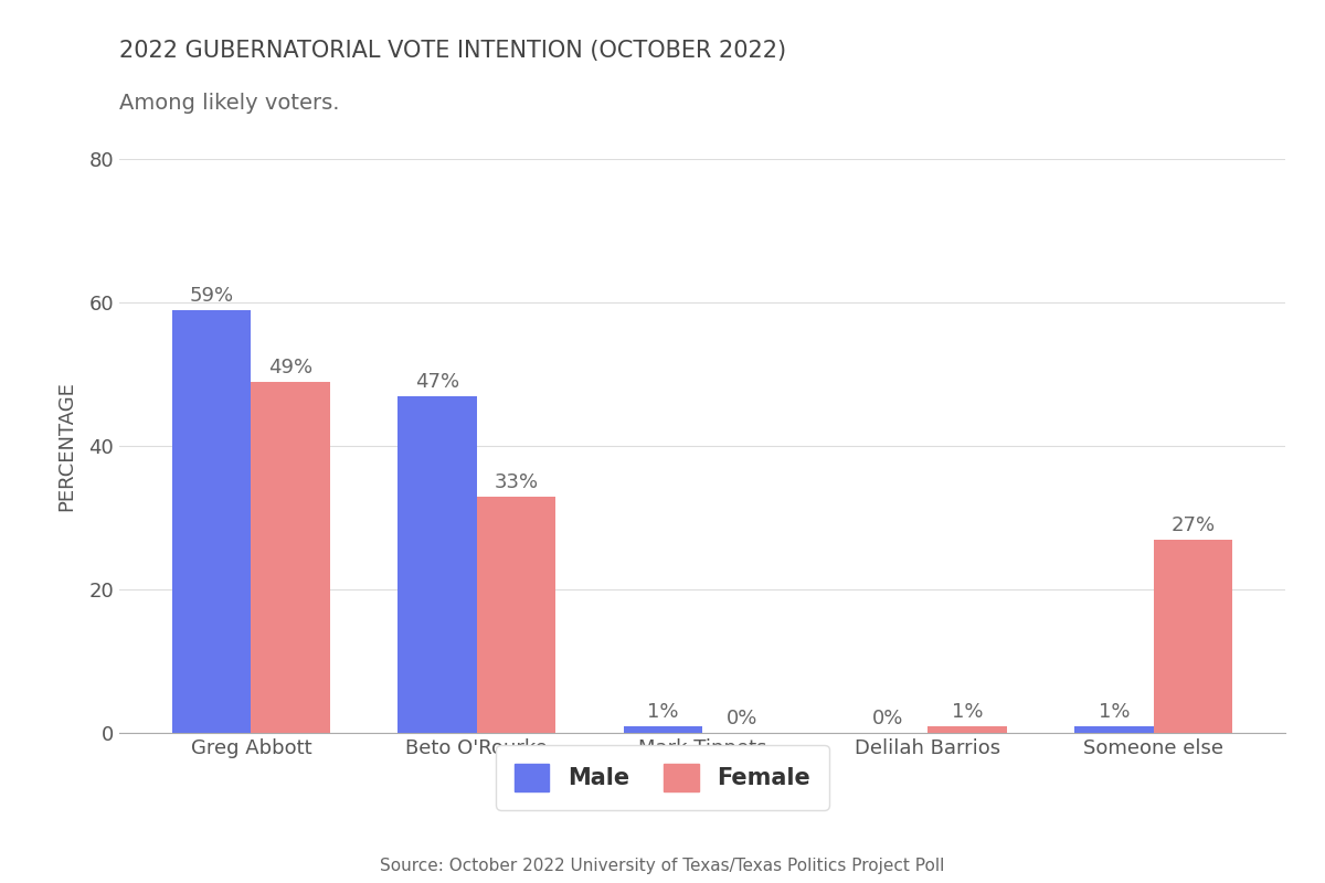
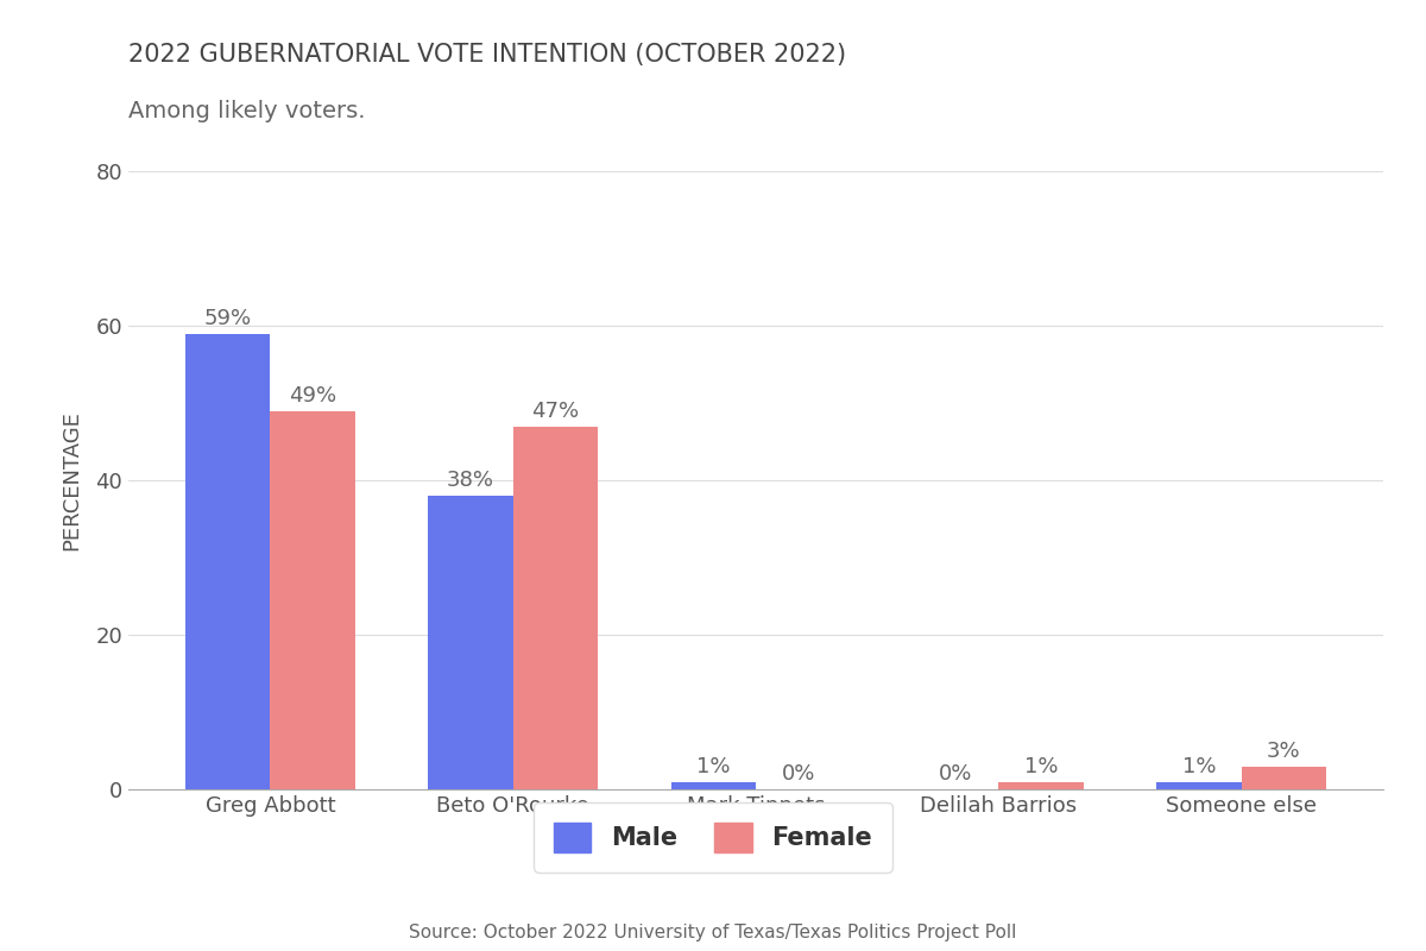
Male/Beto O'Rourke: 47% -> 38%
Female/Beto O'Rourke: 33% -> 47%
Female/Someone else: 27% -> 3%
